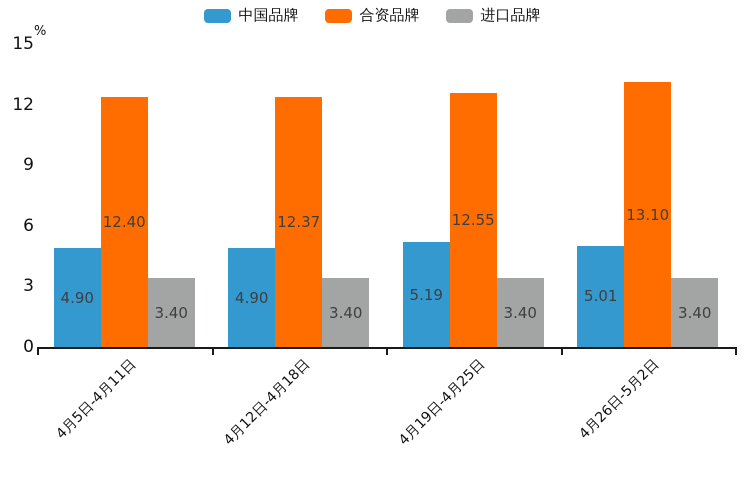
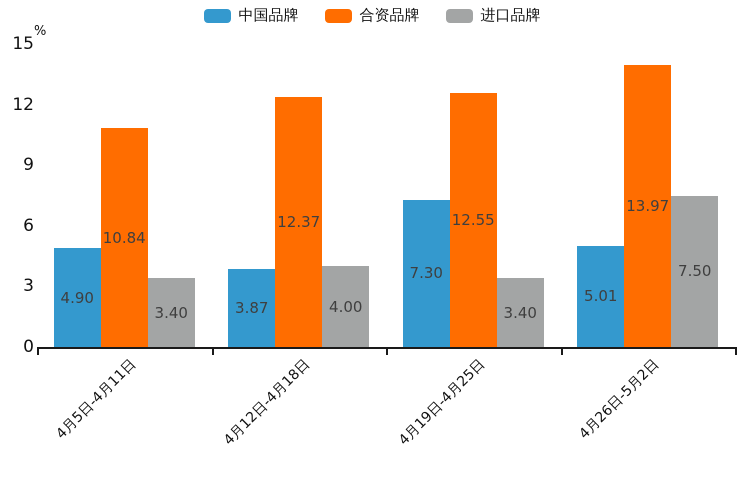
合资品牌/4月5日-4月11日: 12.40 -> 10.84
中国品牌/4月12日-4月18日: 4.90 -> 3.87
进口品牌/4月12日-4月18日: 3.40 -> 4.00
中国品牌/4月19日-4月25日: 5.19 -> 7.30
合资品牌/4月26日-5月2日: 13.10 -> 13.97
进口品牌/4月26日-5月2日: 3.40 -> 7.50
